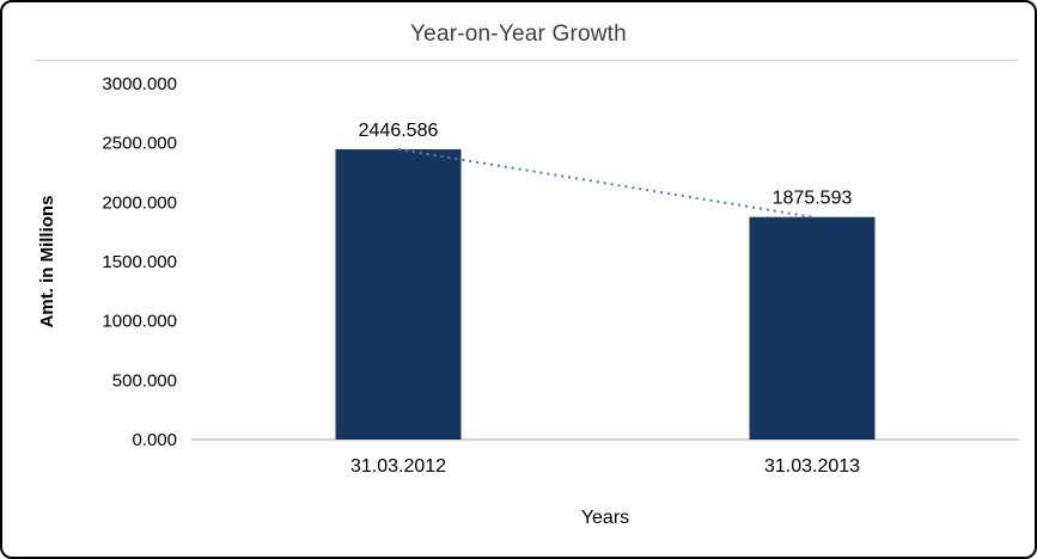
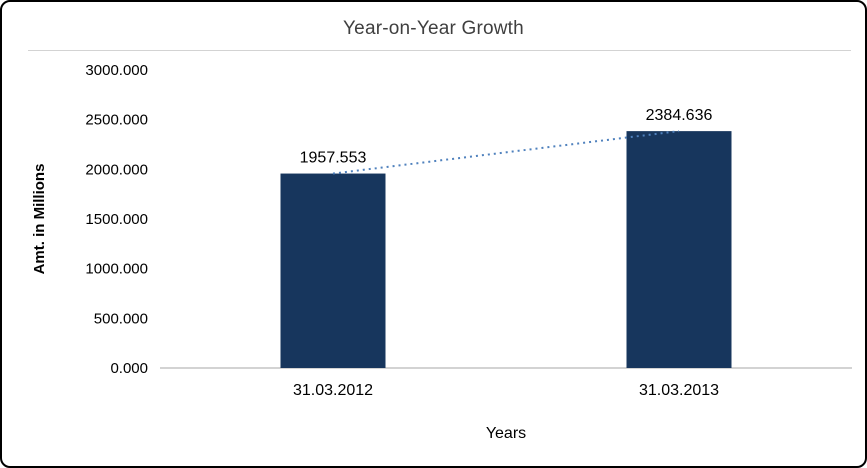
31.03.2012: 2446.586 -> 1957.553
31.03.2013: 1875.593 -> 2384.636
